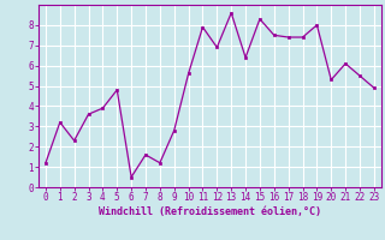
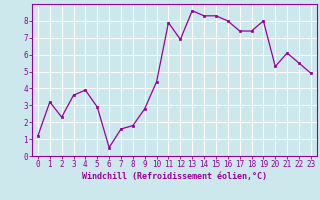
5: 4.8 -> 2.9
8: 1.2 -> 1.8
10: 5.6 -> 4.4
14: 6.4 -> 8.3
16: 7.5 -> 8.0
